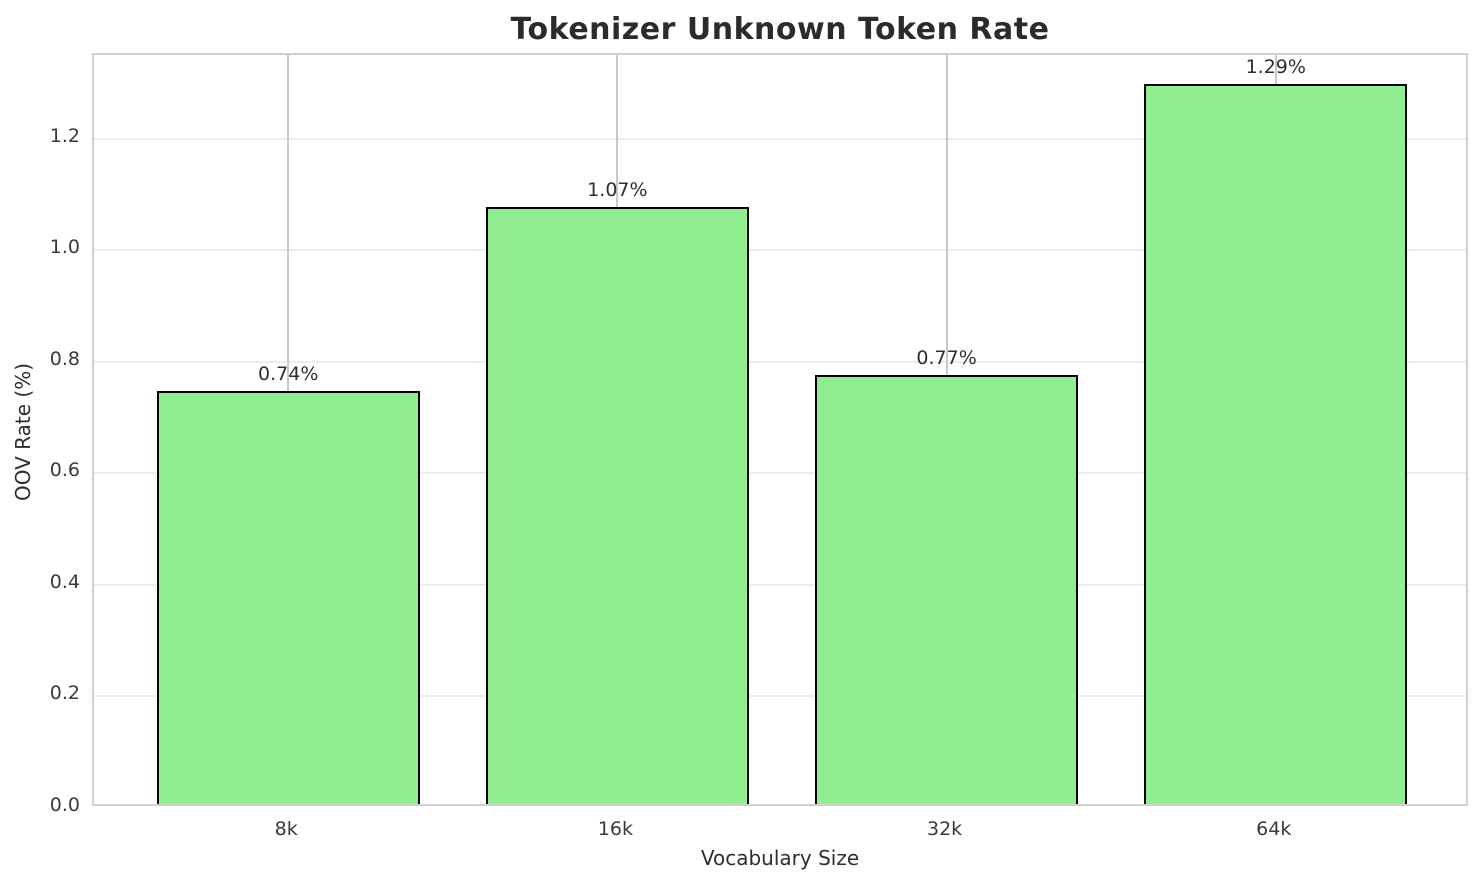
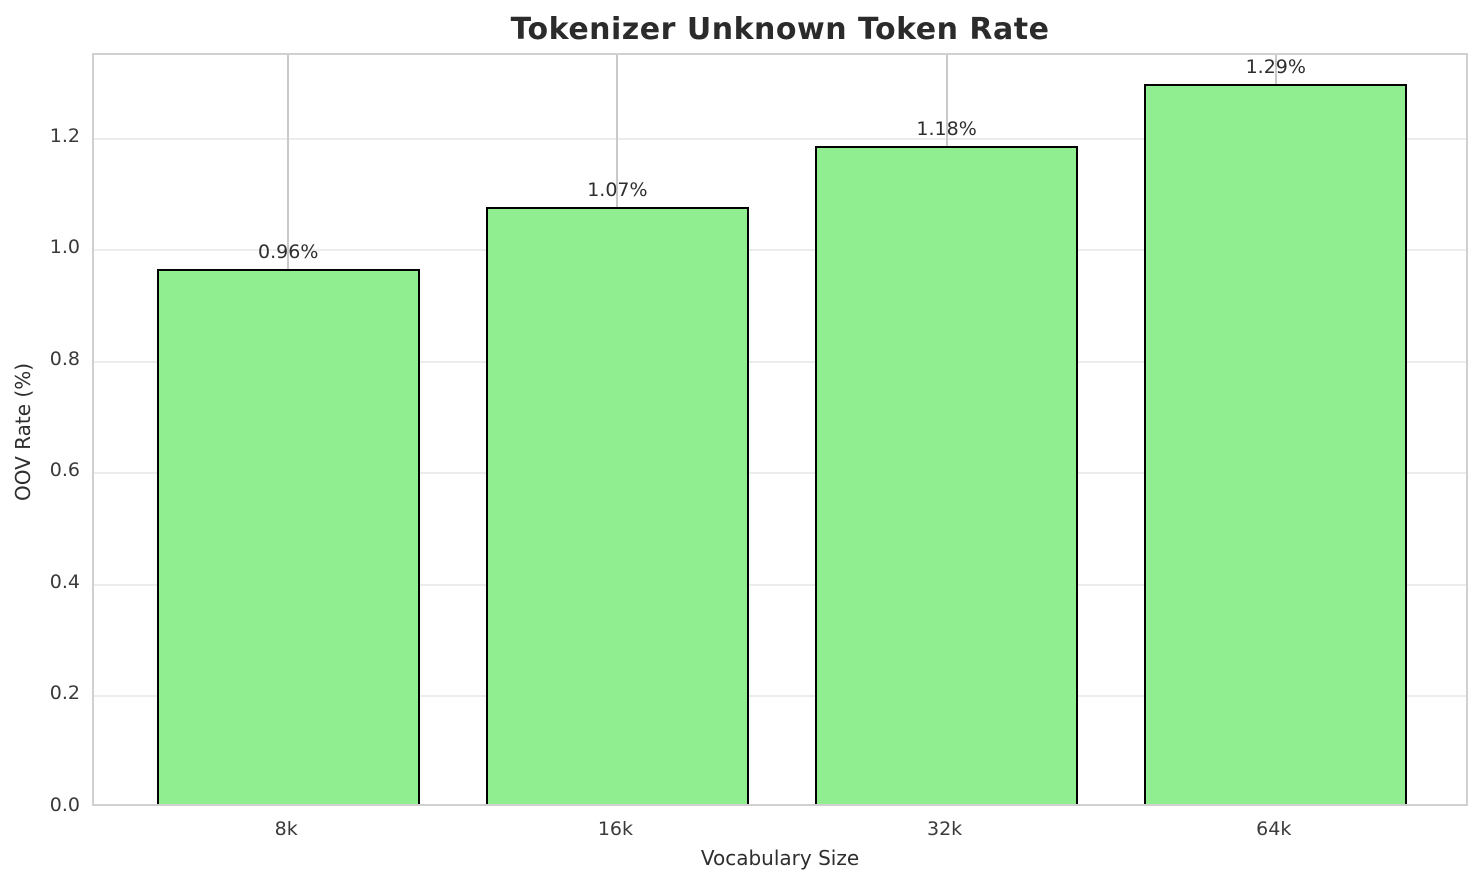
8k: 0.74% -> 0.96%
32k: 0.77% -> 1.18%
